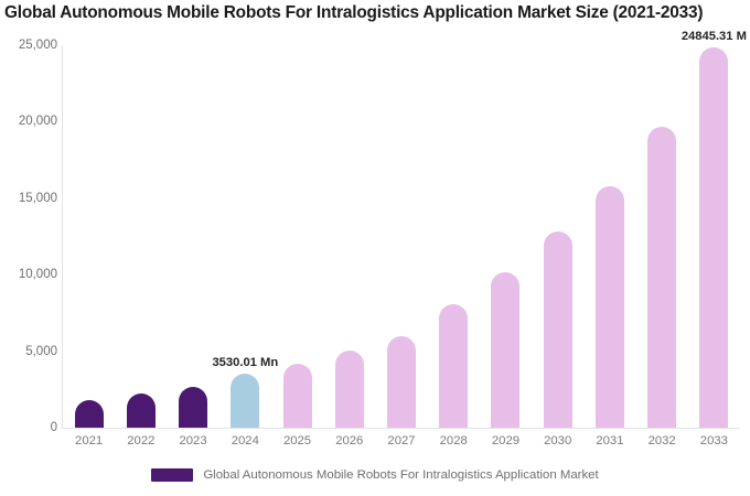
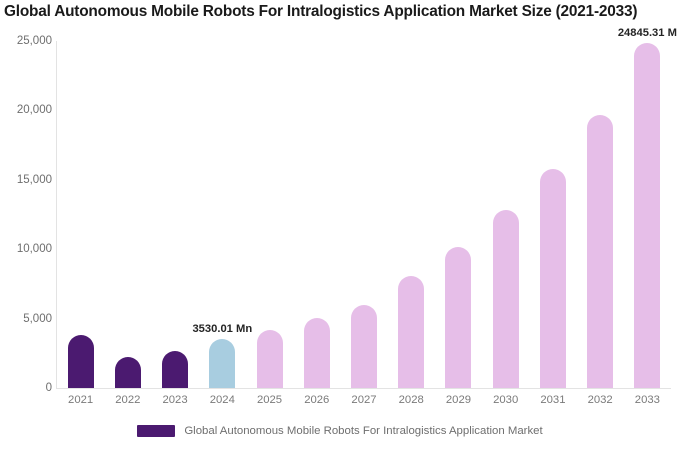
2021: 1800 -> 3800
